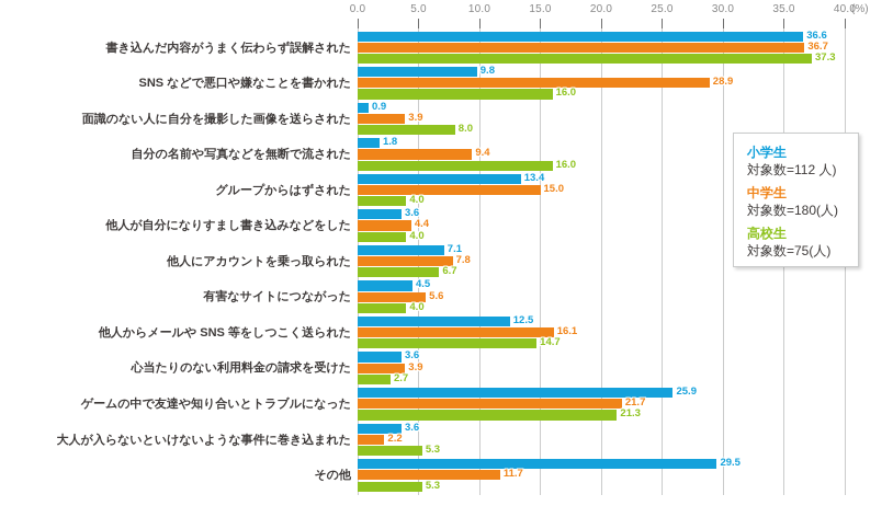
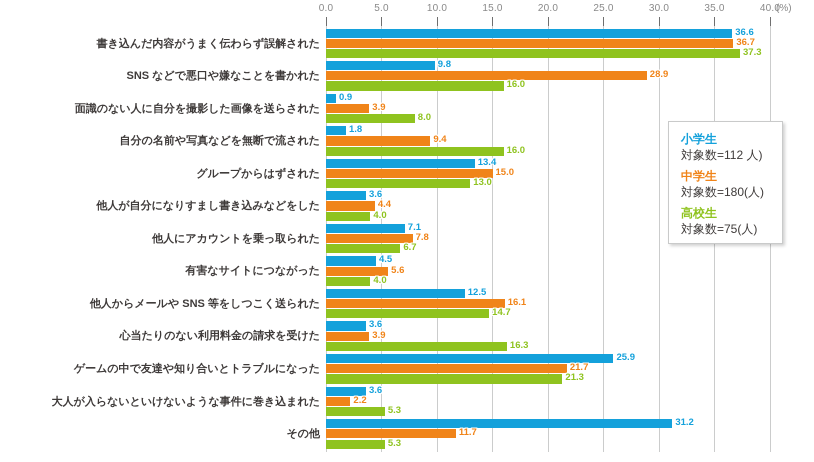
高校生/グループからはずされた: 4.0 -> 13.0
高校生/心当たりのない利用料金の請求を受けた: 2.7 -> 16.3
小学生/その他: 29.5 -> 31.2
